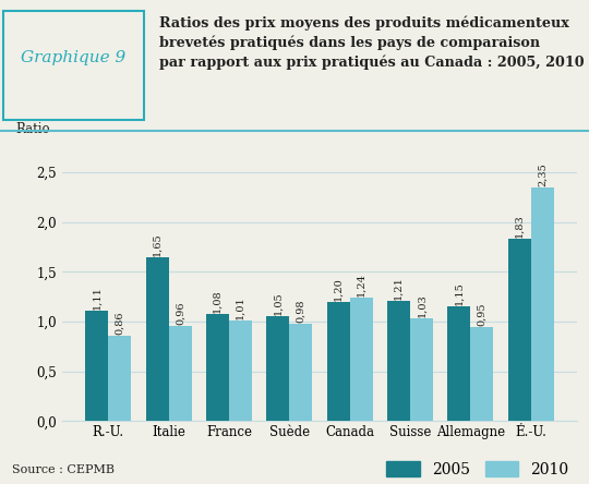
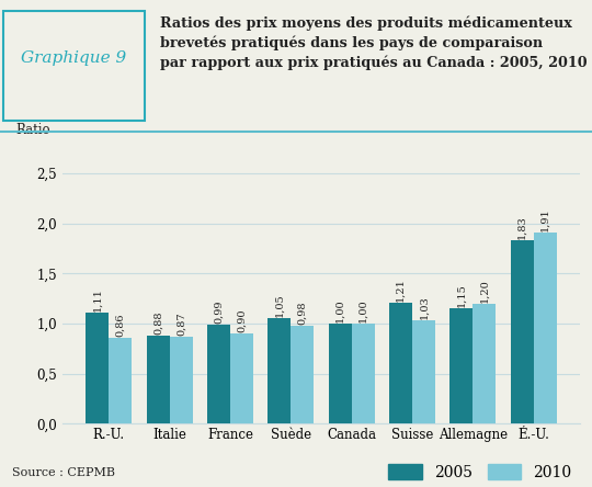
2005/Italie: 1,65 -> 0,88
2010/Italie: 0,96 -> 0,87
2005/France: 1,08 -> 0,99
2010/France: 1,01 -> 0,90
2005/Canada: 1,20 -> 1,00
2010/Canada: 1,24 -> 1,00
2010/Allemagne: 0,95 -> 1,20
2010/É.-U.: 2,35 -> 1,91
